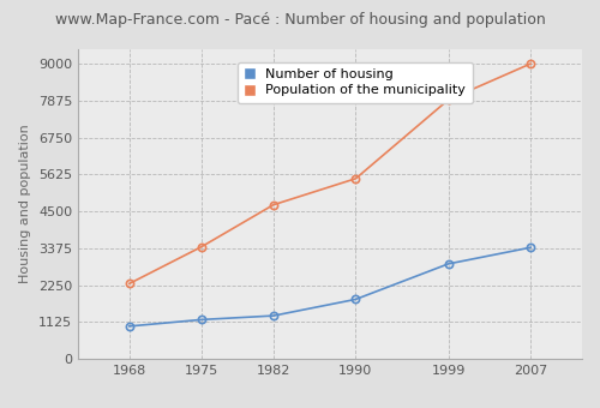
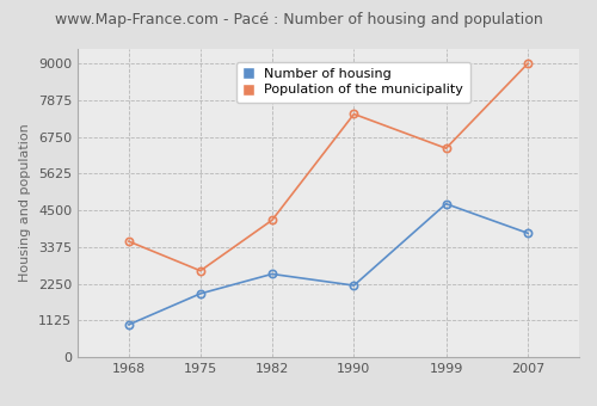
Population of the municipality/1968: 2300 -> 3550
Number of housing/1975: 1200 -> 1950
Population of the municipality/1975: 3420 -> 2650
Number of housing/1982: 1320 -> 2550
Population of the municipality/1982: 4700 -> 4200
Number of housing/1990: 1820 -> 2200
Population of the municipality/1990: 5500 -> 7450
Number of housing/1999: 2900 -> 4700
Population of the municipality/1999: 7900 -> 6400
Number of housing/2007: 3400 -> 3800
